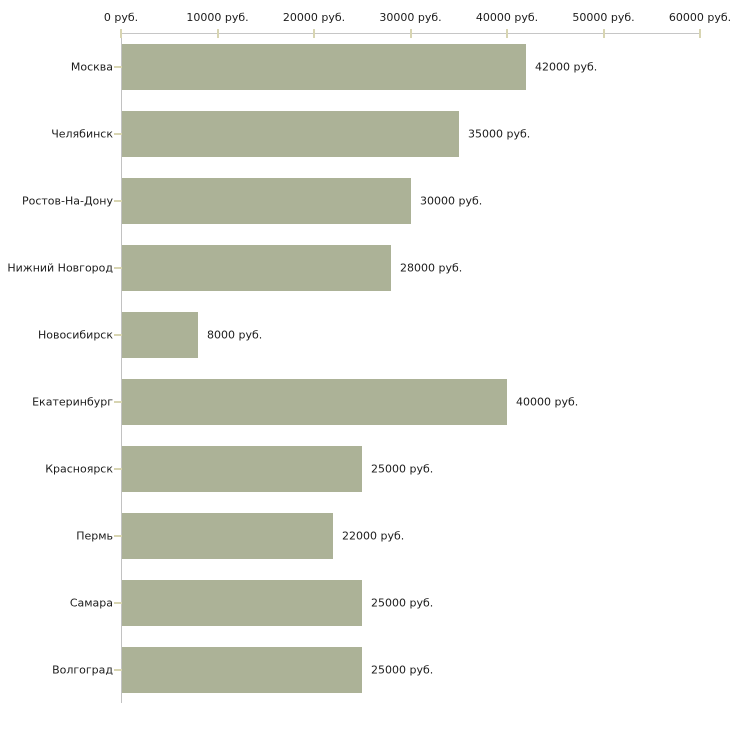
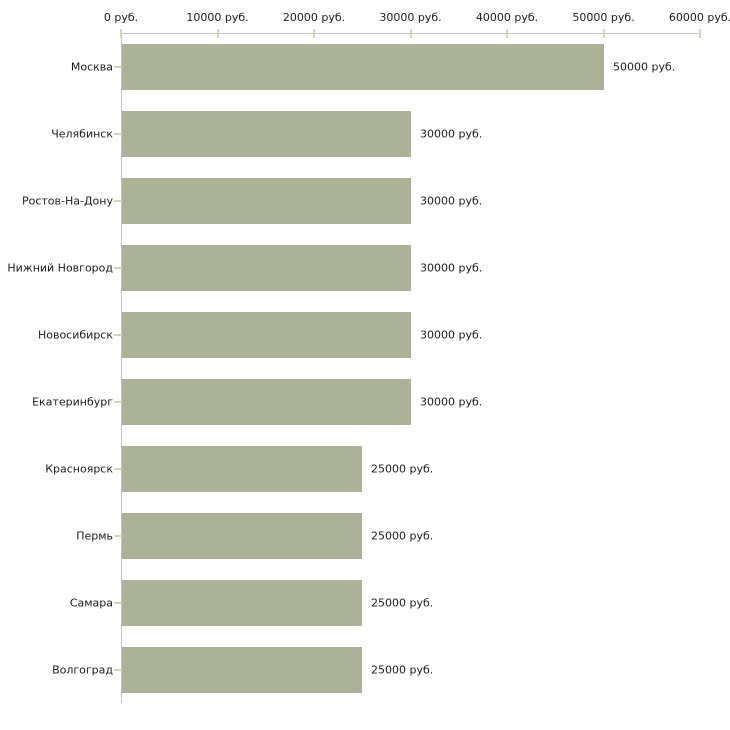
Москва: 42000 -> 50000
Челябинск: 35000 -> 30000
Нижний Новгород: 28000 -> 30000
Новосибирск: 8000 -> 30000
Екатеринбург: 40000 -> 30000
Пермь: 22000 -> 25000
